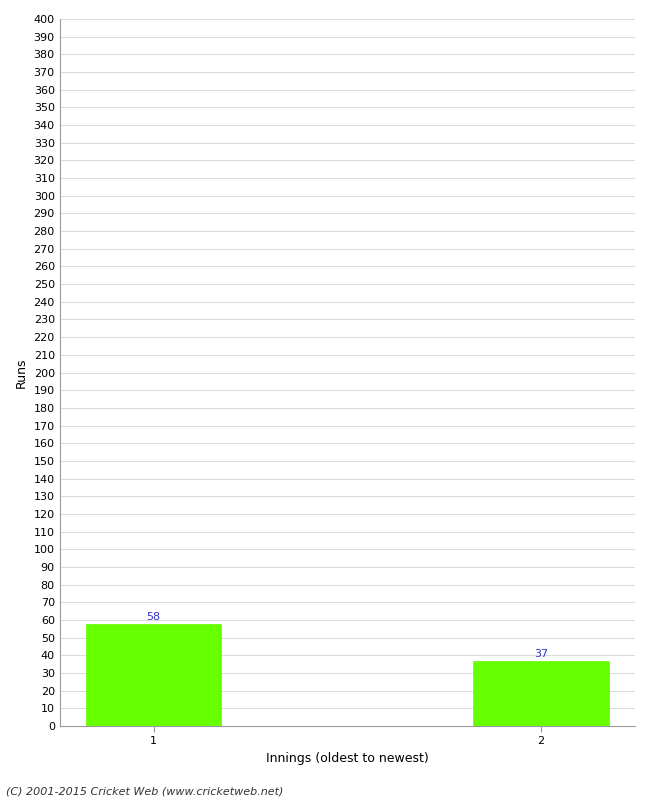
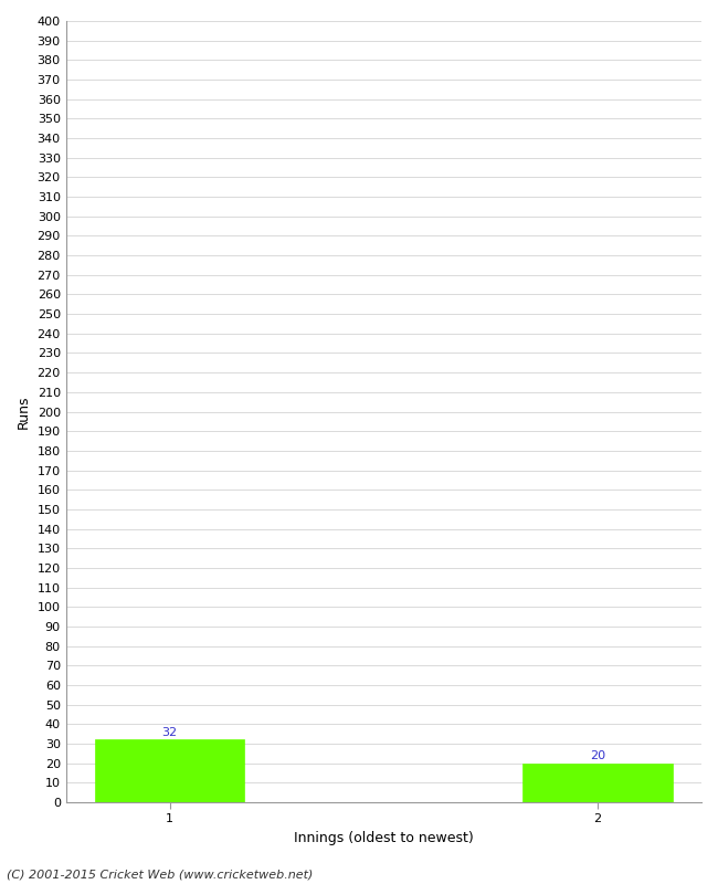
1: 58 -> 32
2: 37 -> 20
